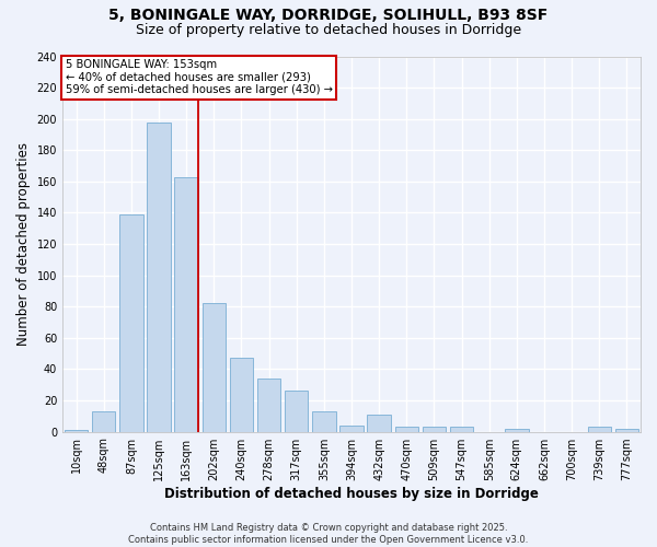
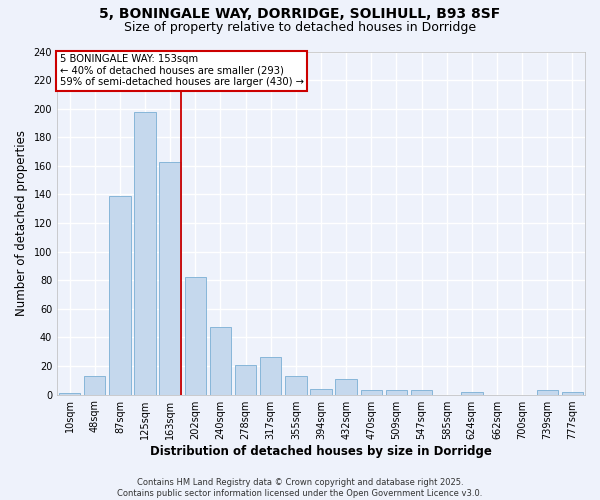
278sqm: 34 -> 21
